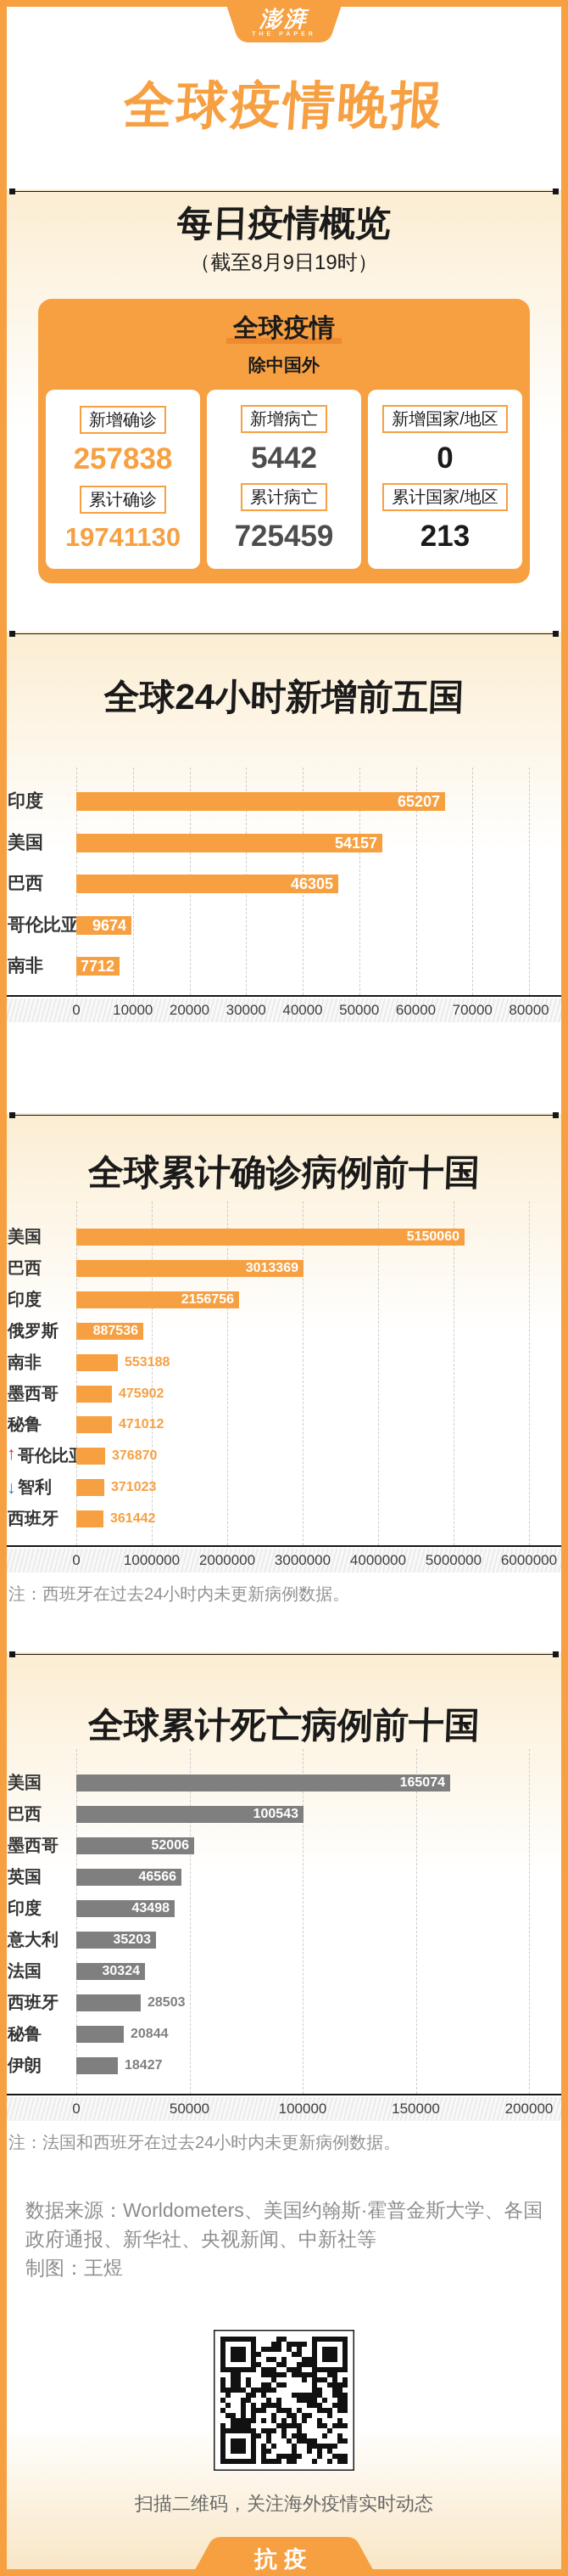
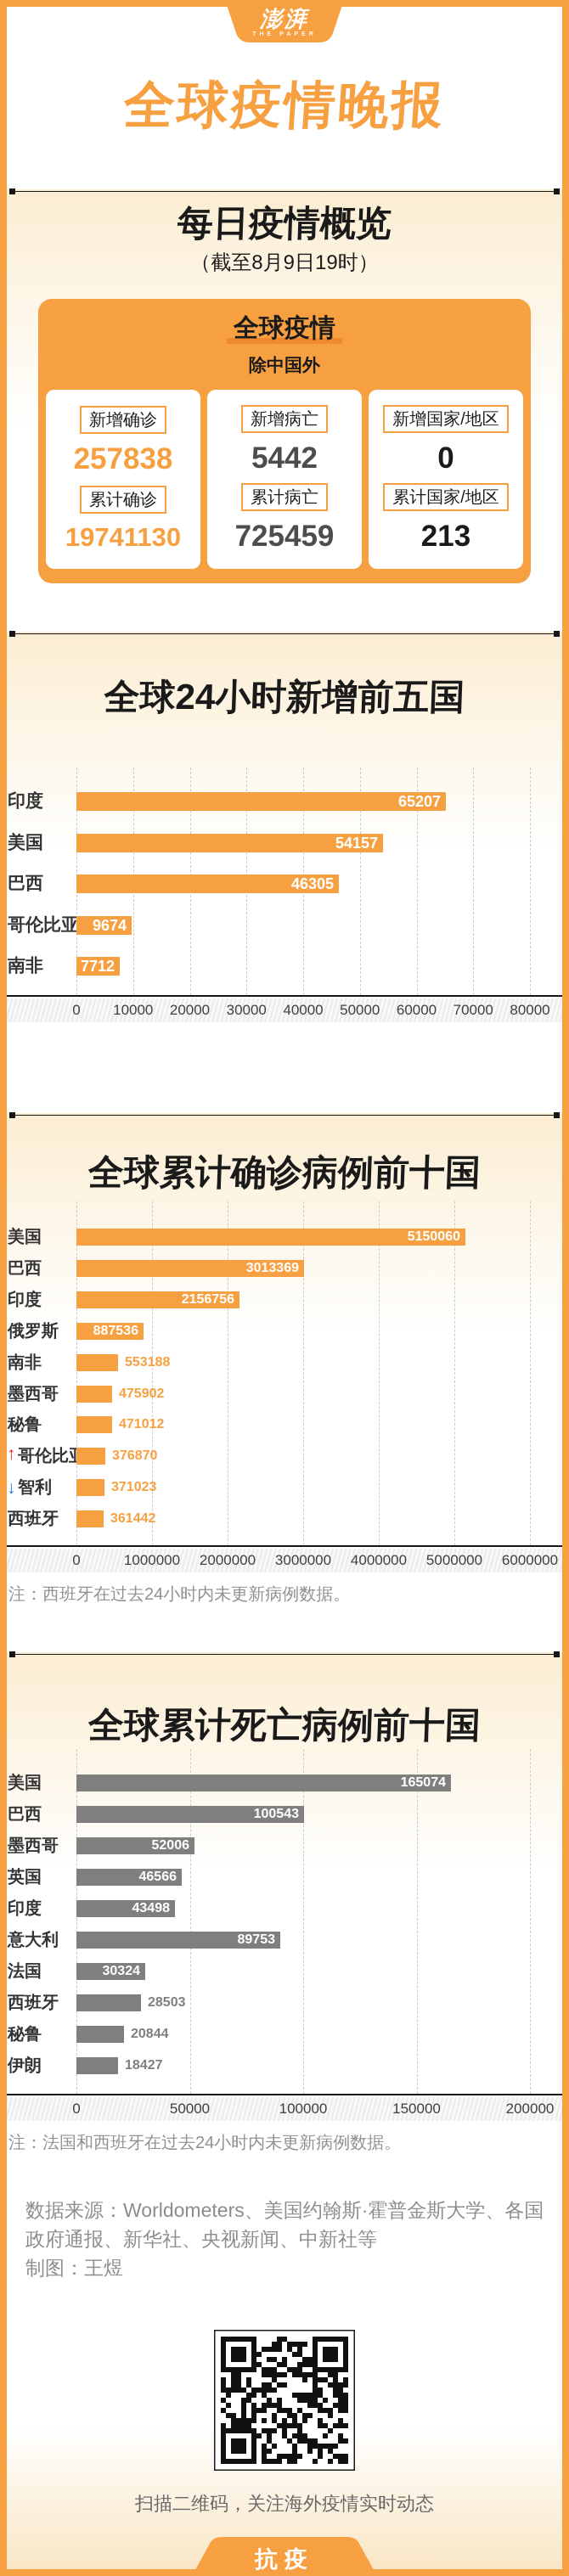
全球累计死亡病例前十国/意大利: 35203 -> 89753
